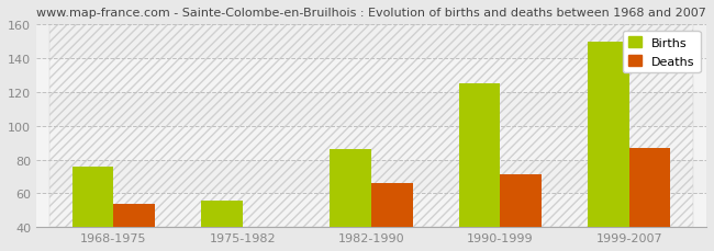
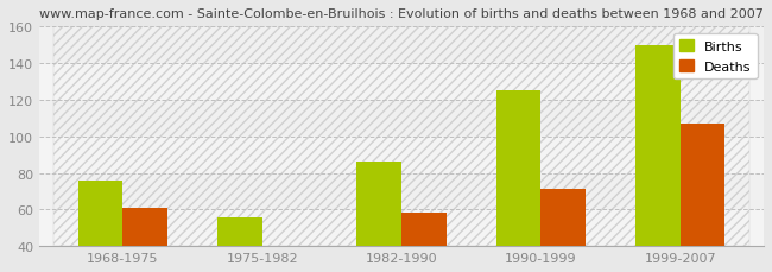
Deaths/1968-1975: 54 -> 61
Deaths/1982-1990: 66 -> 58
Deaths/1999-2007: 87 -> 107
